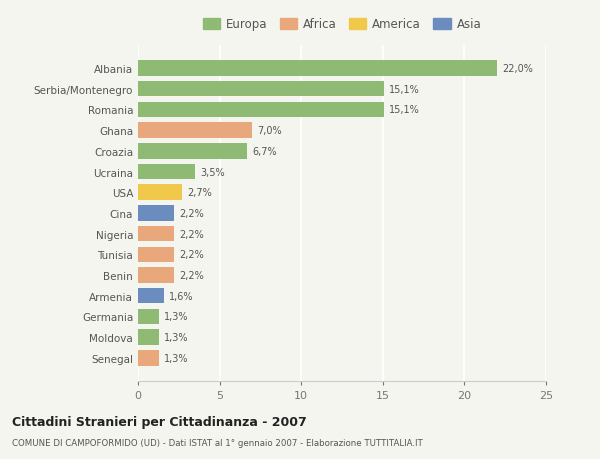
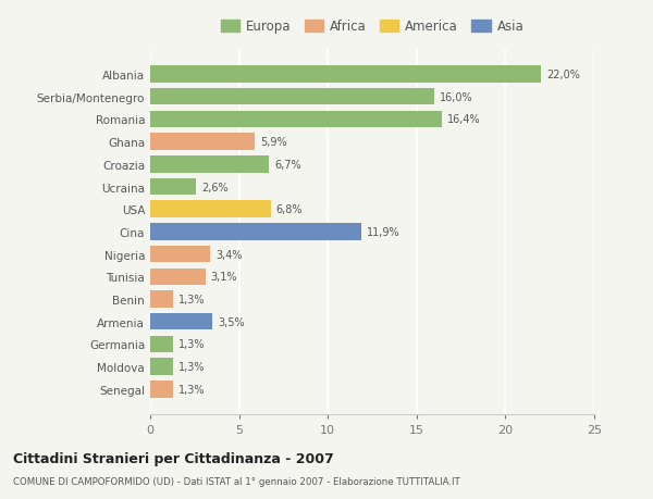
Serbia/Montenegro: 15,1% -> 16,0%
Romania: 15,1% -> 16,4%
Ghana: 7,0% -> 5,9%
Ucraina: 3,5% -> 2,6%
USA: 2,7% -> 6,8%
Cina: 2,2% -> 11,9%
Nigeria: 2,2% -> 3,4%
Tunisia: 2,2% -> 3,1%
Benin: 2,2% -> 1,3%
Armenia: 1,6% -> 3,5%
